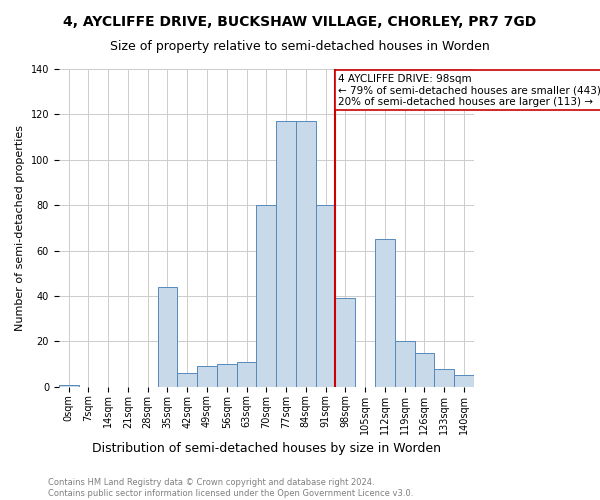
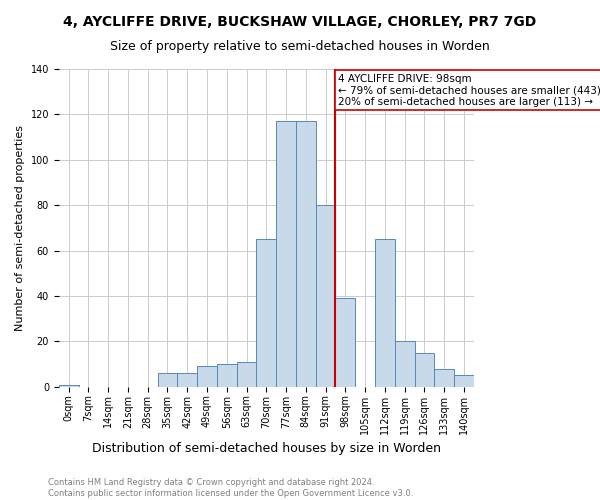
35sqm: 44 -> 6
70sqm: 80 -> 65
